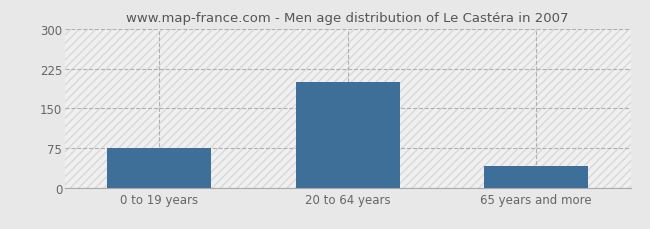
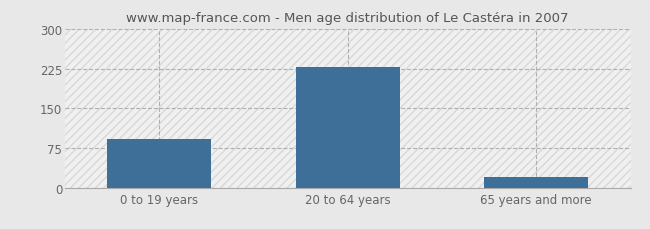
0 to 19 years: 74 -> 92
20 to 64 years: 200 -> 228
65 years and more: 40 -> 20
